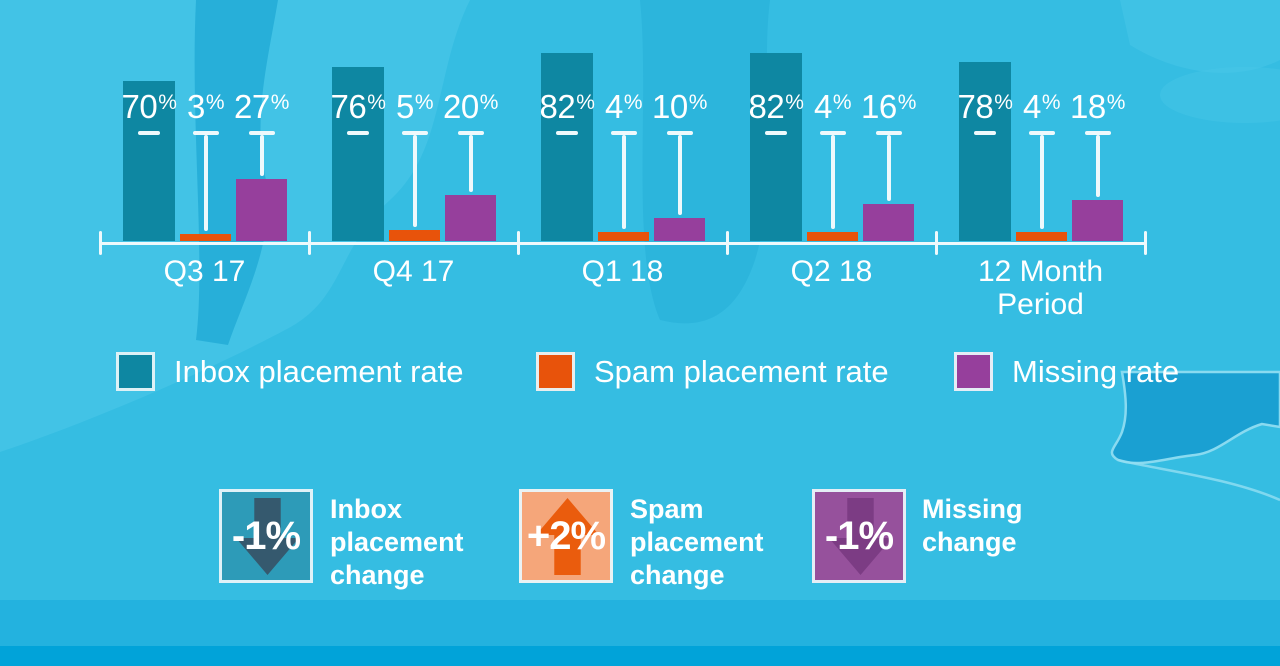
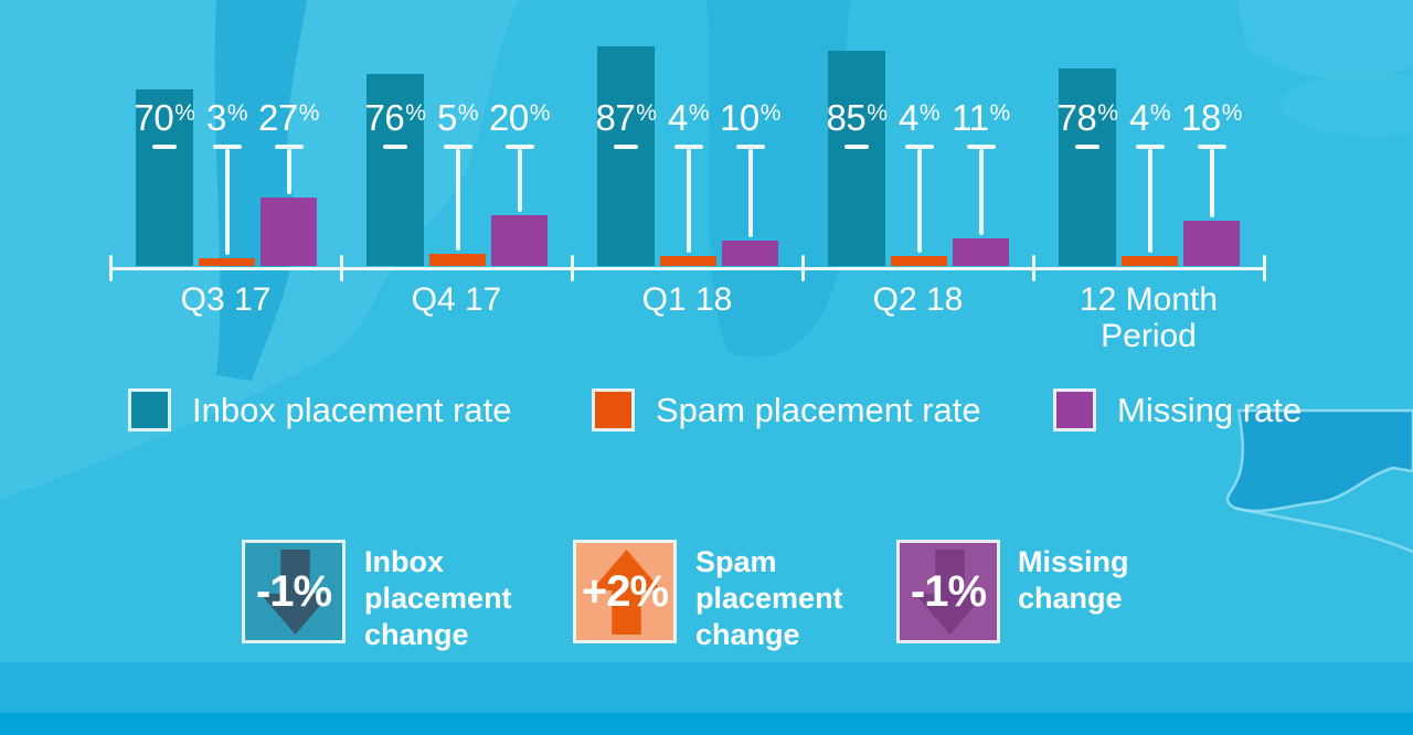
Inbox placement rate/Q1 18: 82 -> 87
Inbox placement rate/Q2 18: 82 -> 85
Missing rate/Q2 18: 16 -> 11
